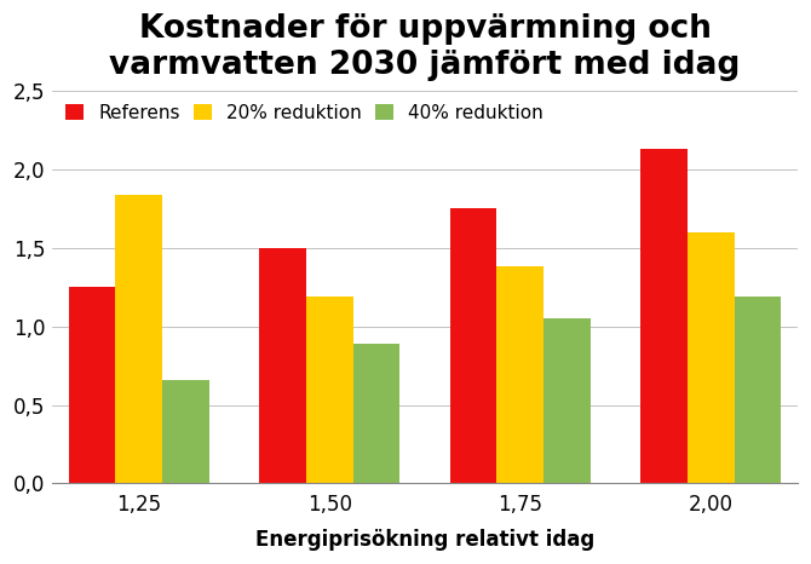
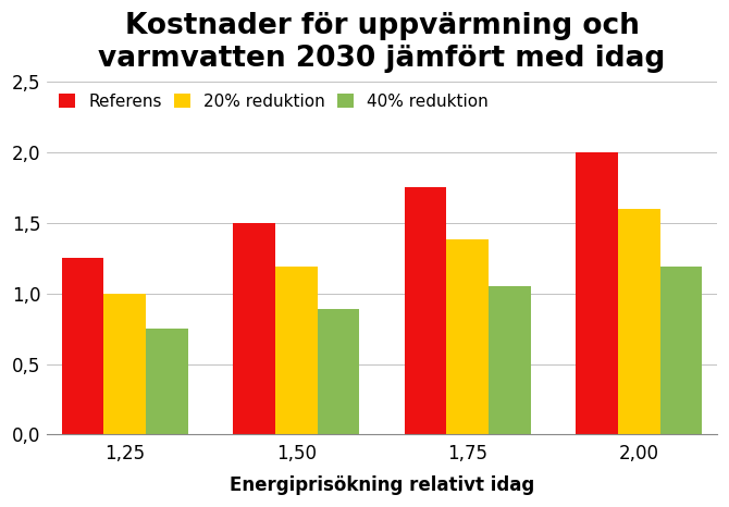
20% reduktion/1,25: 1,84 -> 1,00
40% reduktion/1,25: 0,66 -> 0,75
Referens/2,00: 2,13 -> 2,00
